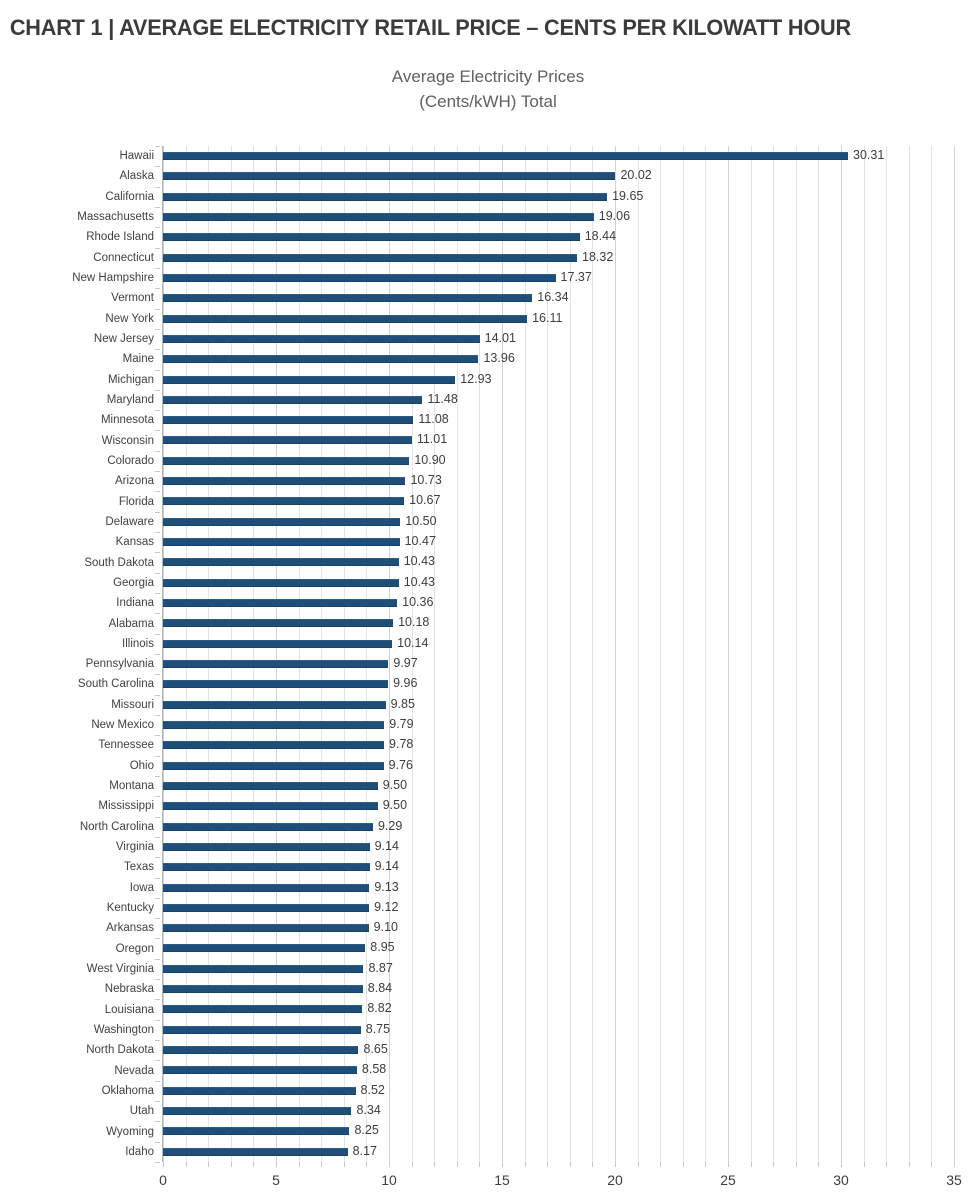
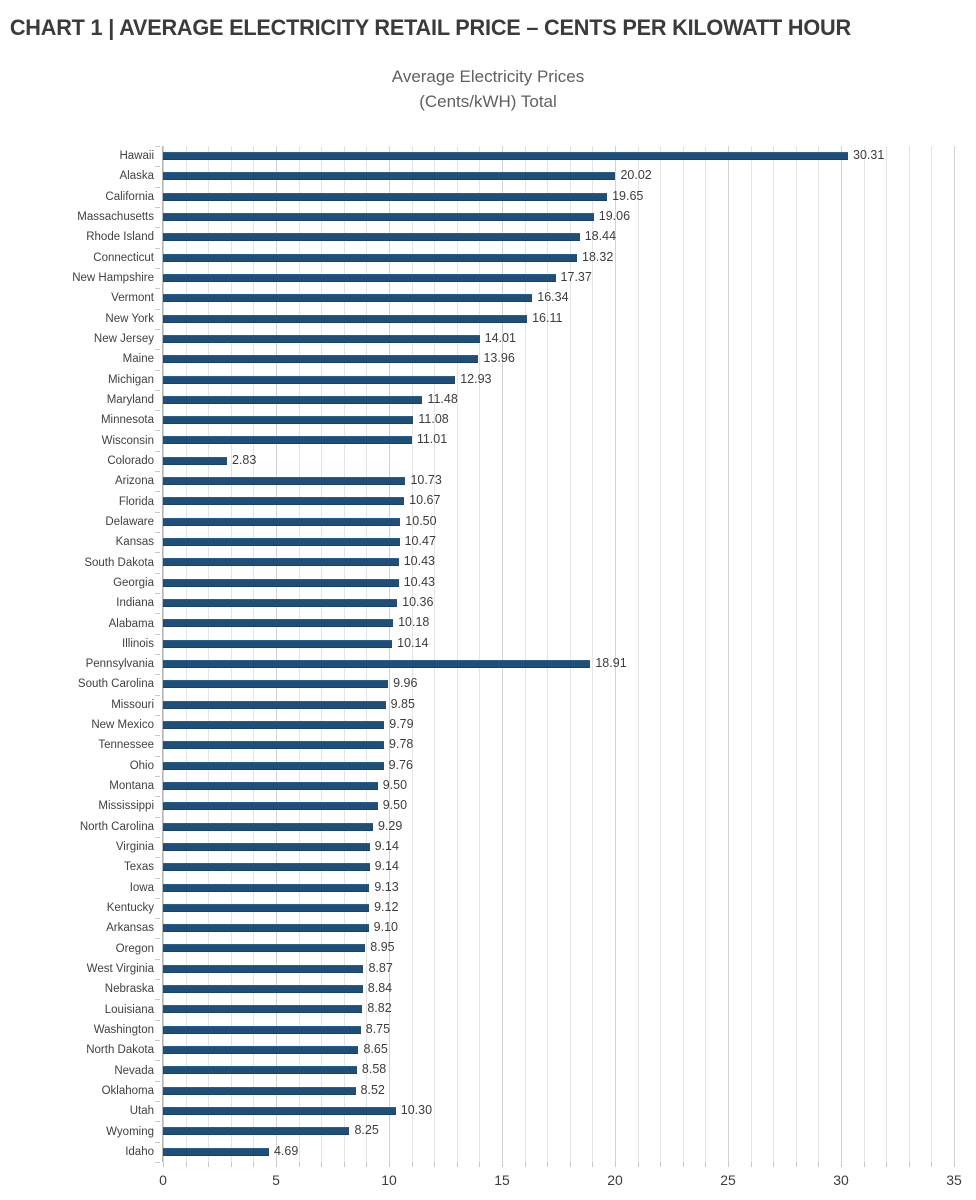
Colorado: 10.90 -> 2.83
Pennsylvania: 9.97 -> 18.91
Utah: 8.34 -> 10.30
Idaho: 8.17 -> 4.69
